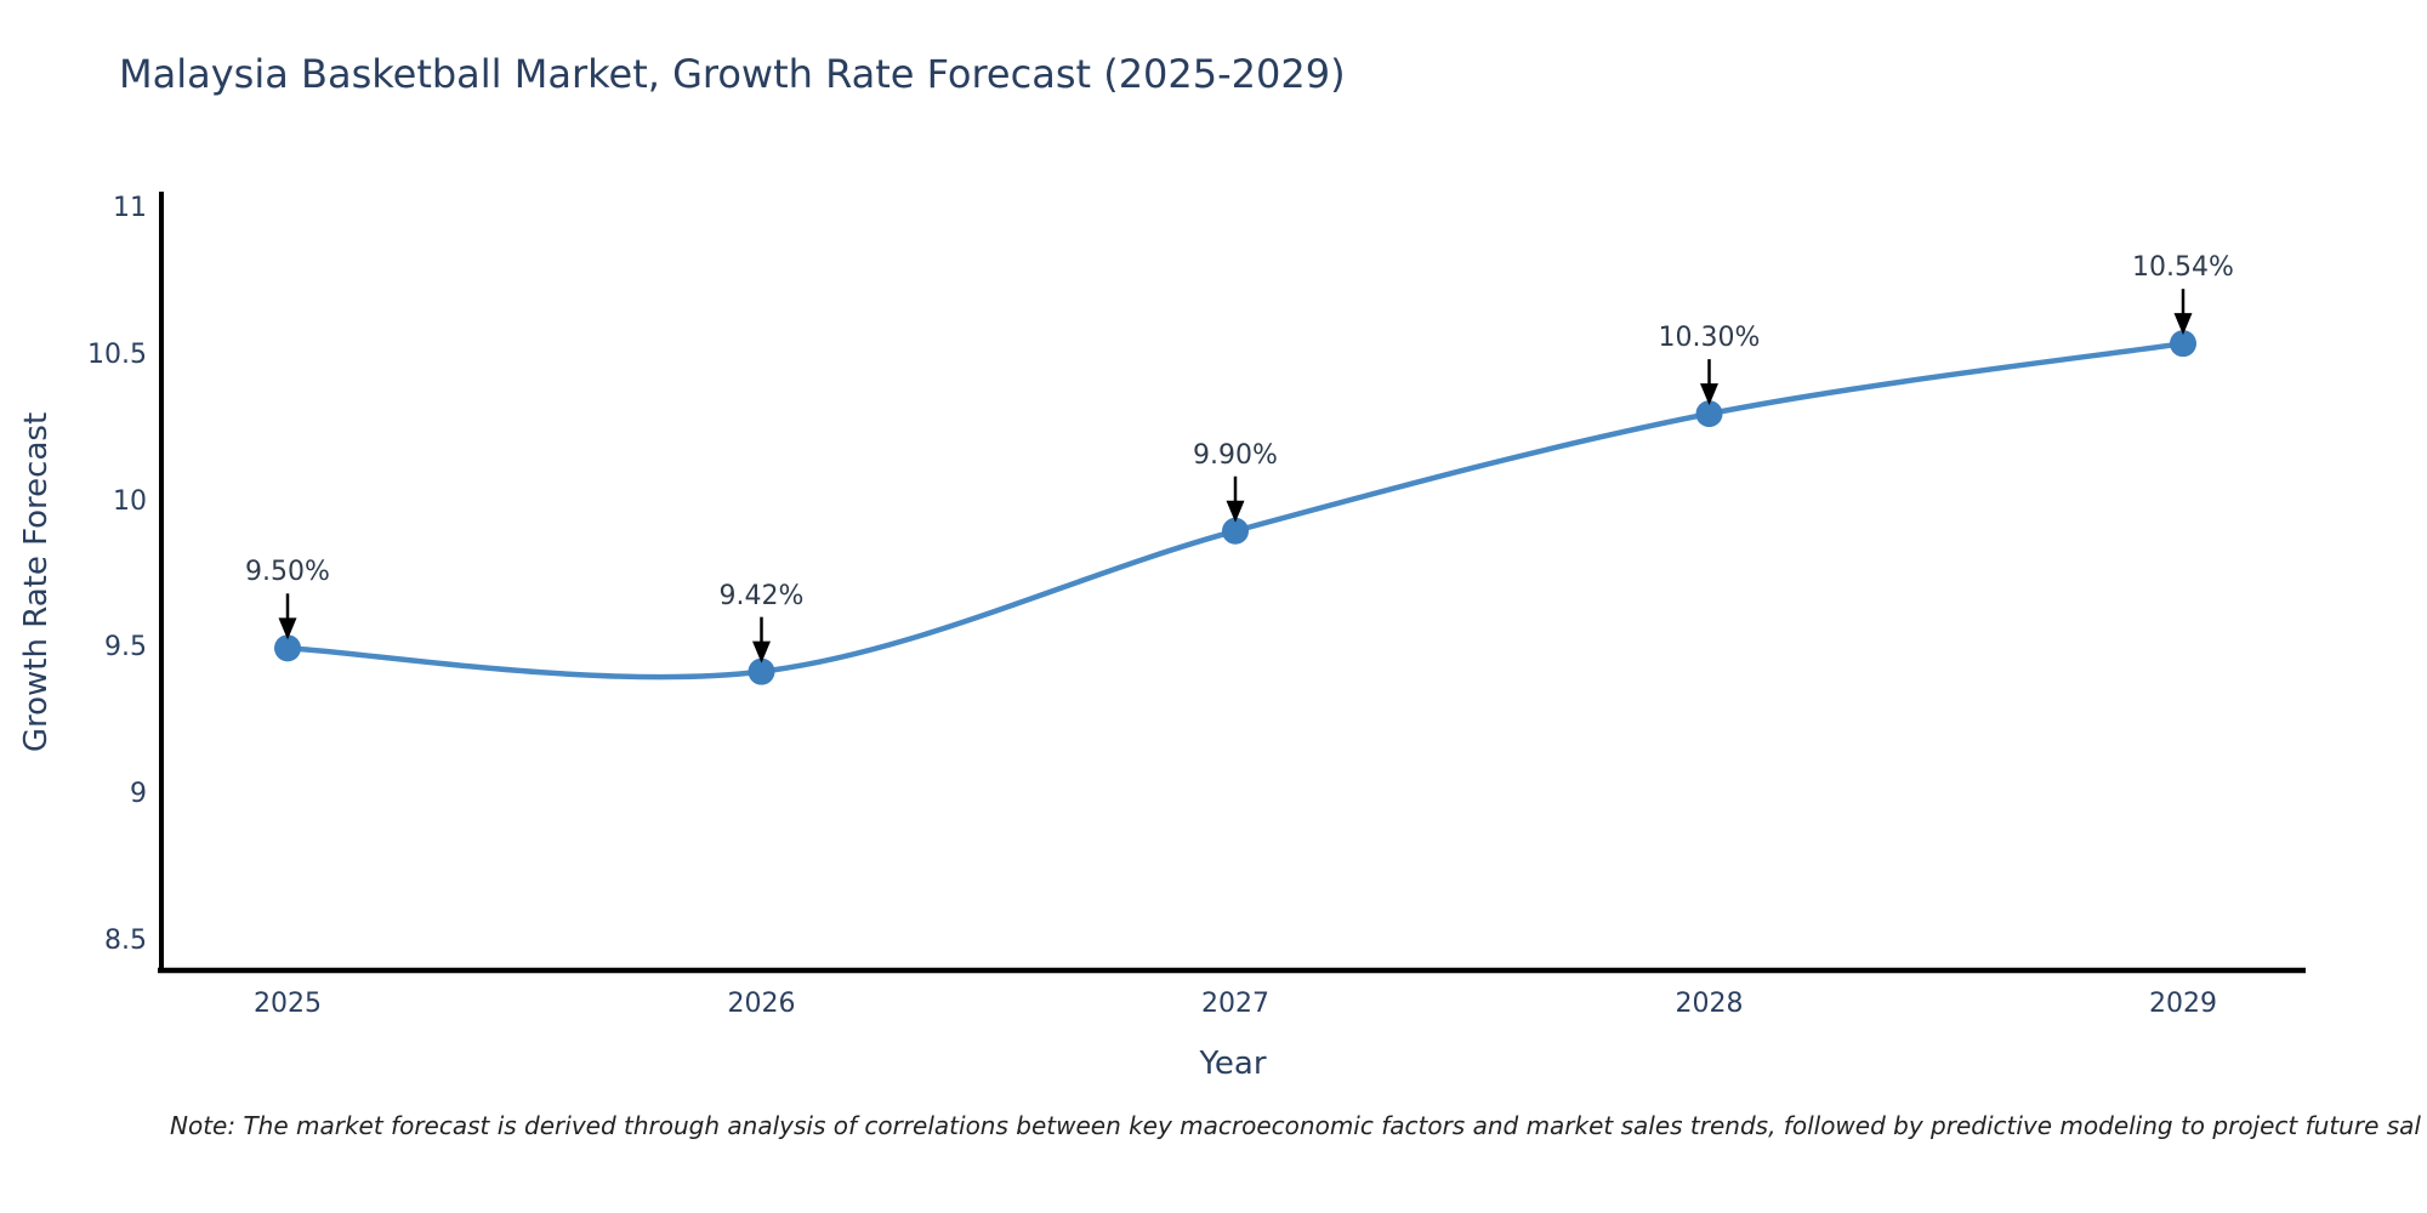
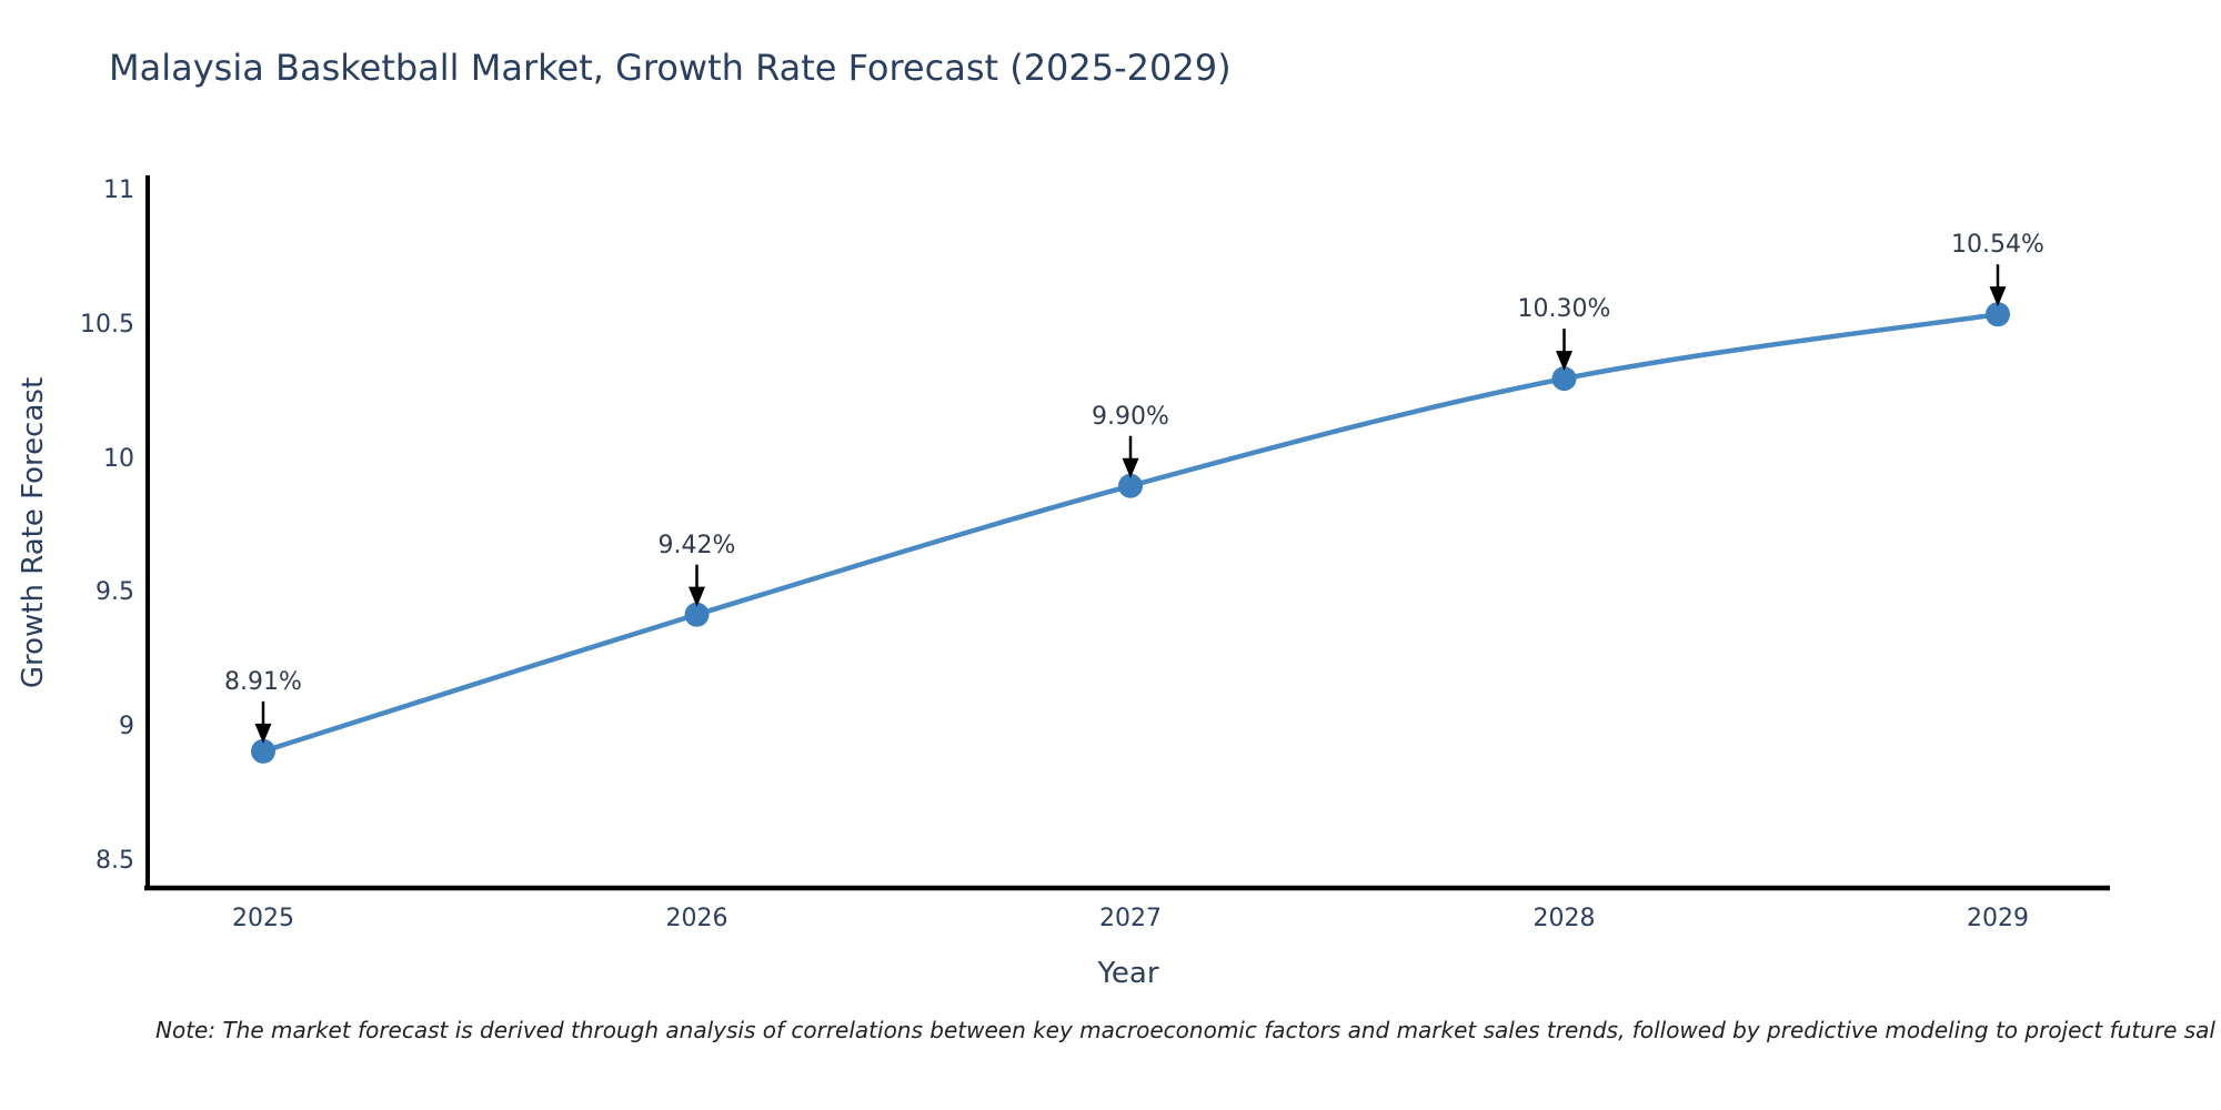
2025: 9.50% -> 8.91%
